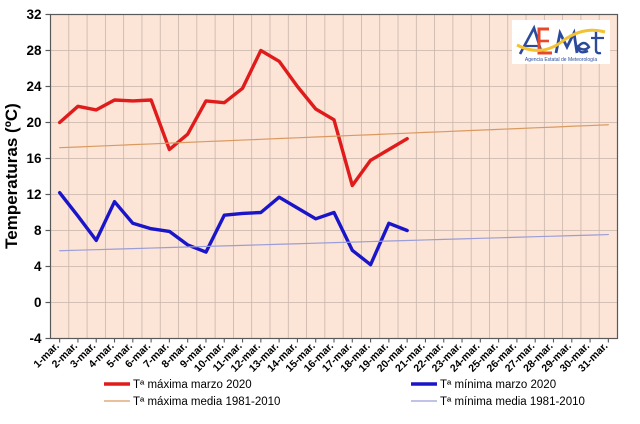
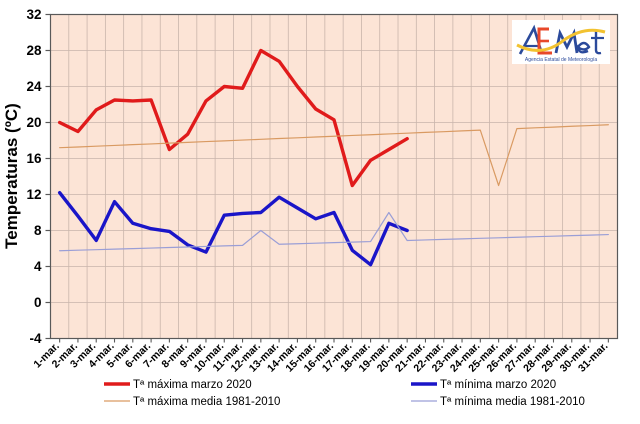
Tª máxima marzo 2020/2-mar.: 22 -> 19
Tª máxima marzo 2020/10-mar.: 22 -> 24
Tª mínima media 1981-2010/12-mar.: 6 -> 8
Tª mínima media 1981-2010/19-mar.: 7 -> 10
Tª máxima media 1981-2010/25-mar.: 19 -> 13
